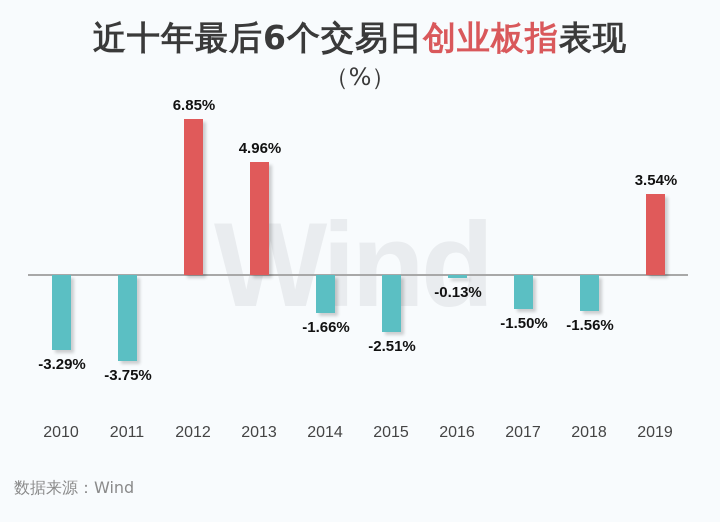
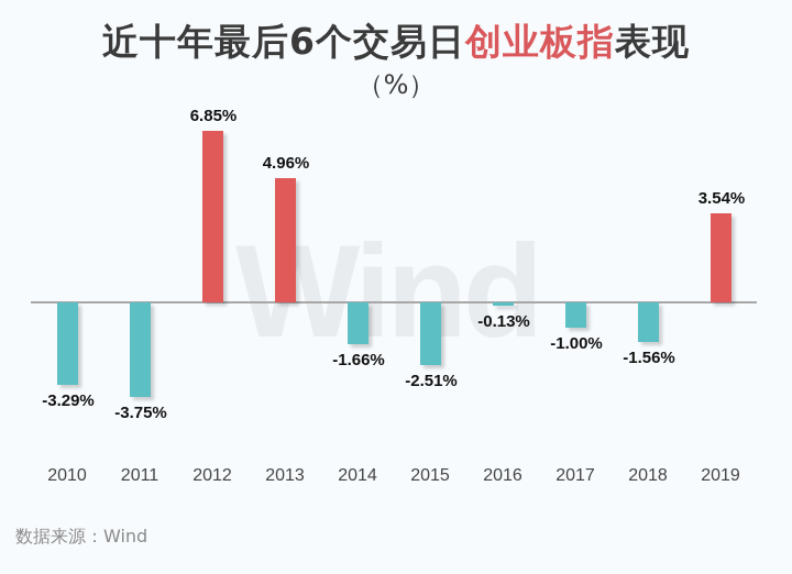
2017: -1.50% -> -1.00%
